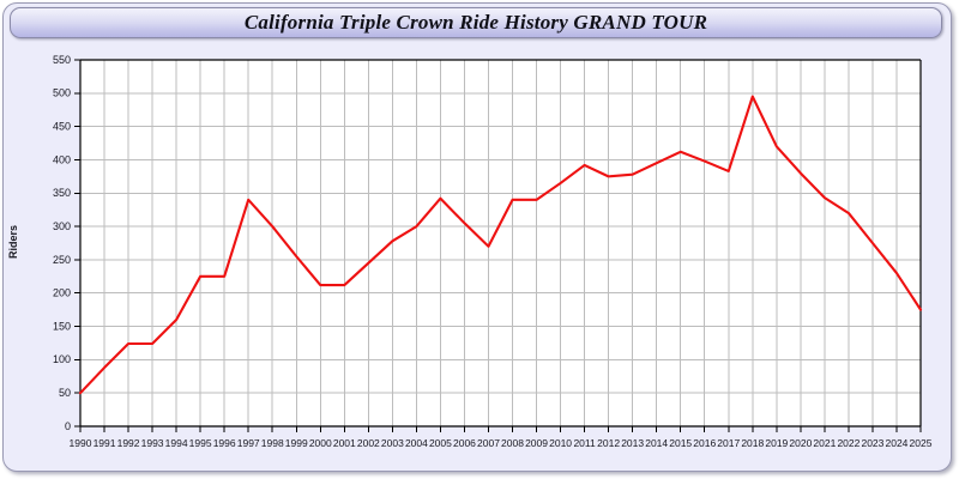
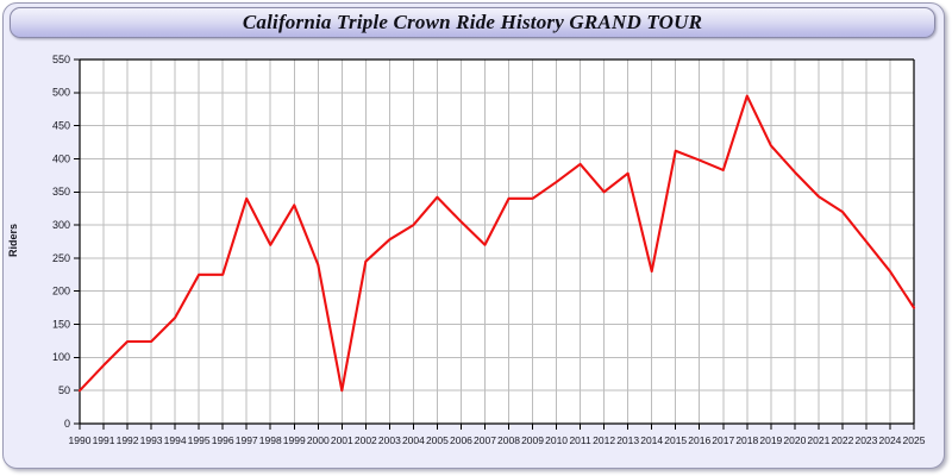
1998: 300 -> 270
1999: 260 -> 330
2000: 210 -> 240
2001: 210 -> 50
2012: 380 -> 350
2014: 400 -> 230
